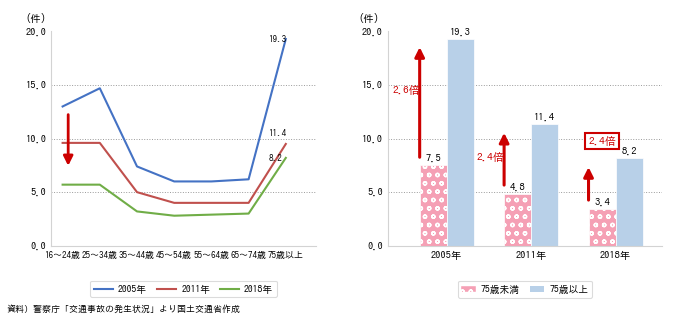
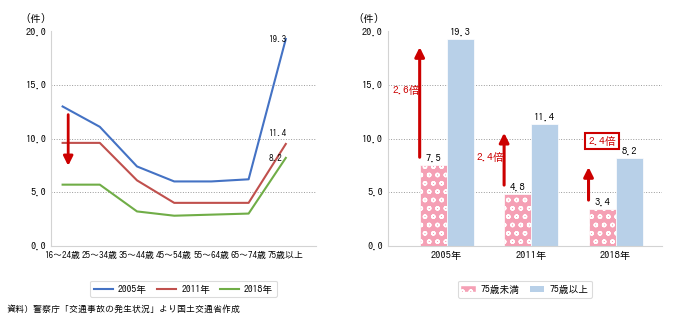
2005年/25～34歳: 14.7 -> 11.1
2011年/35～44歳: 5.0 -> 6.1
